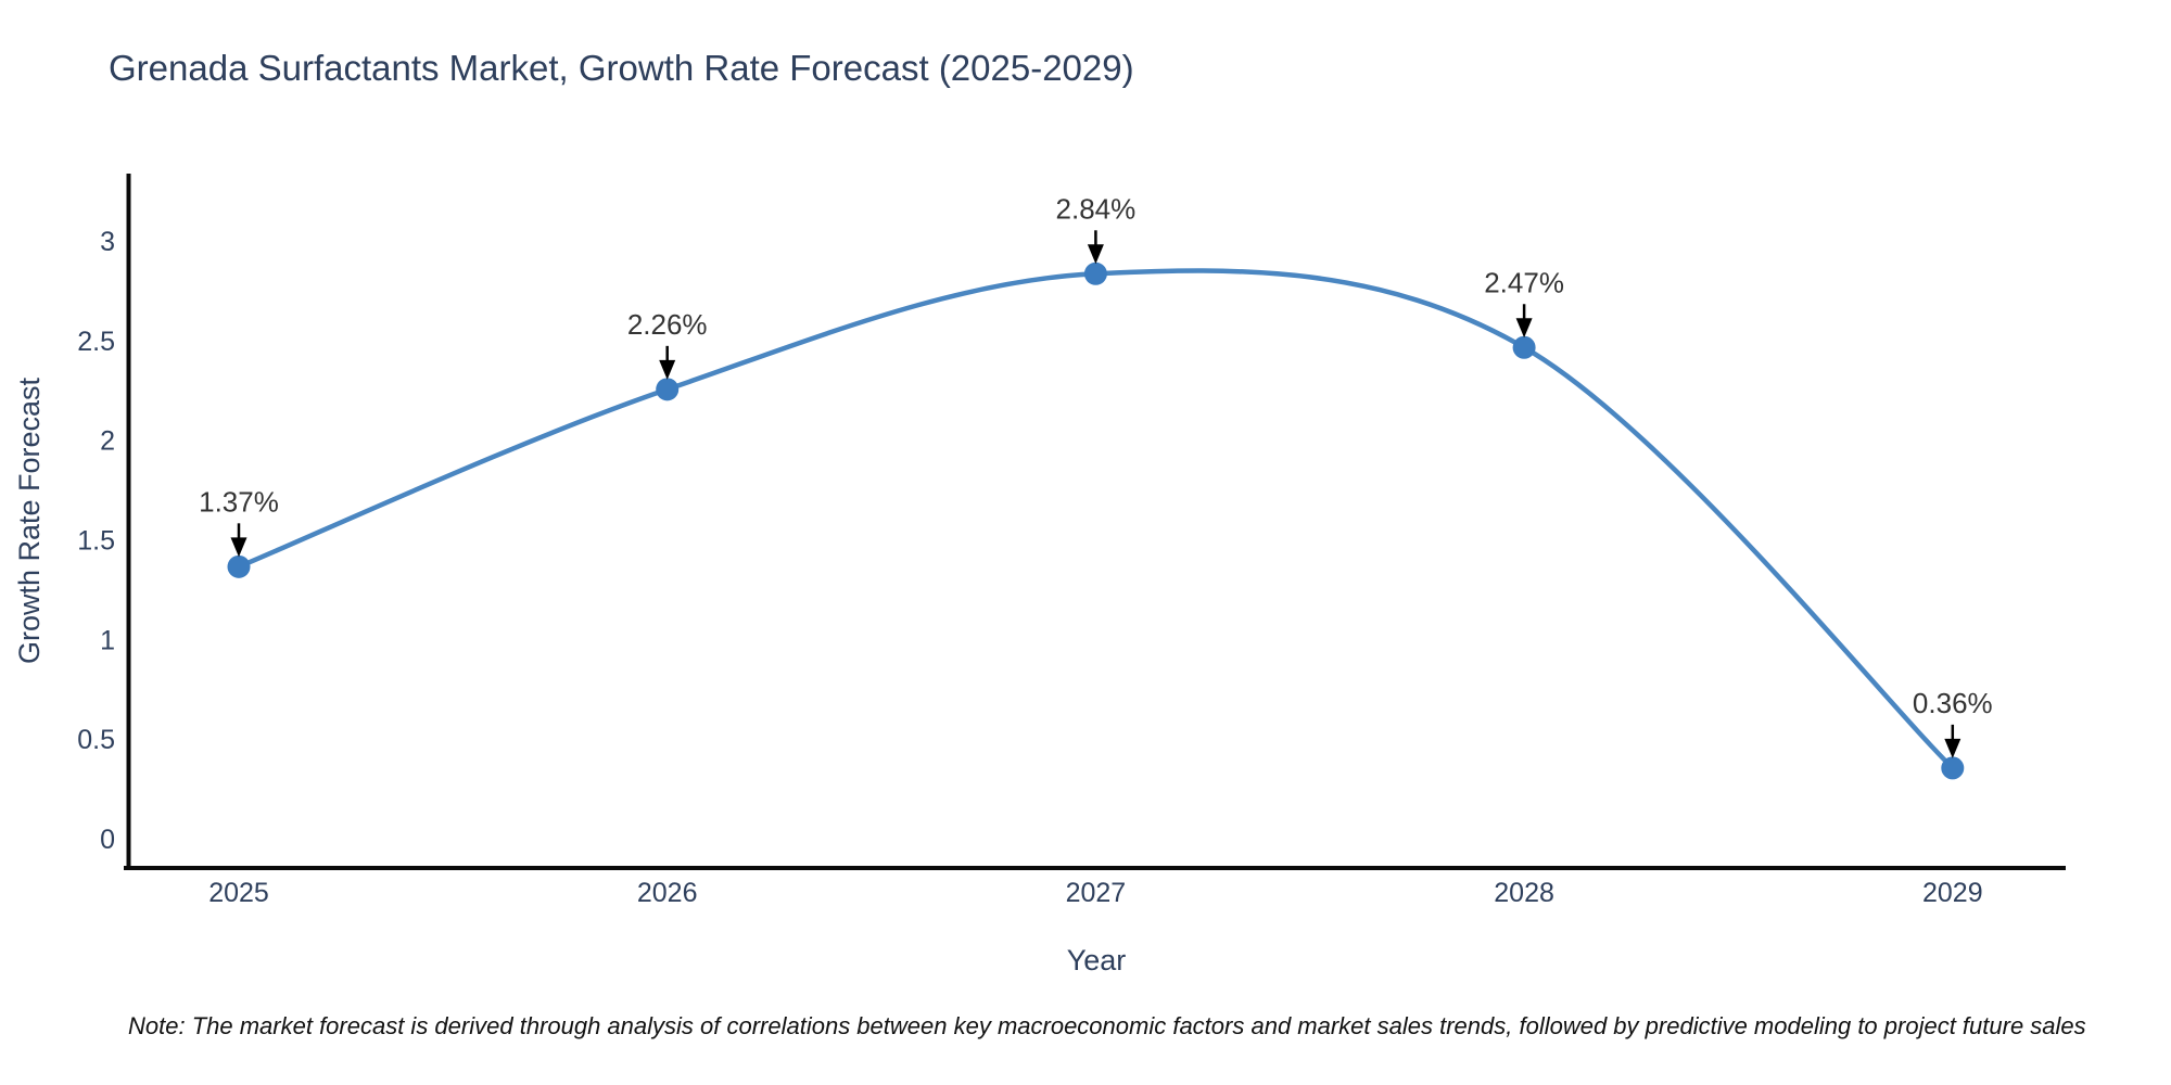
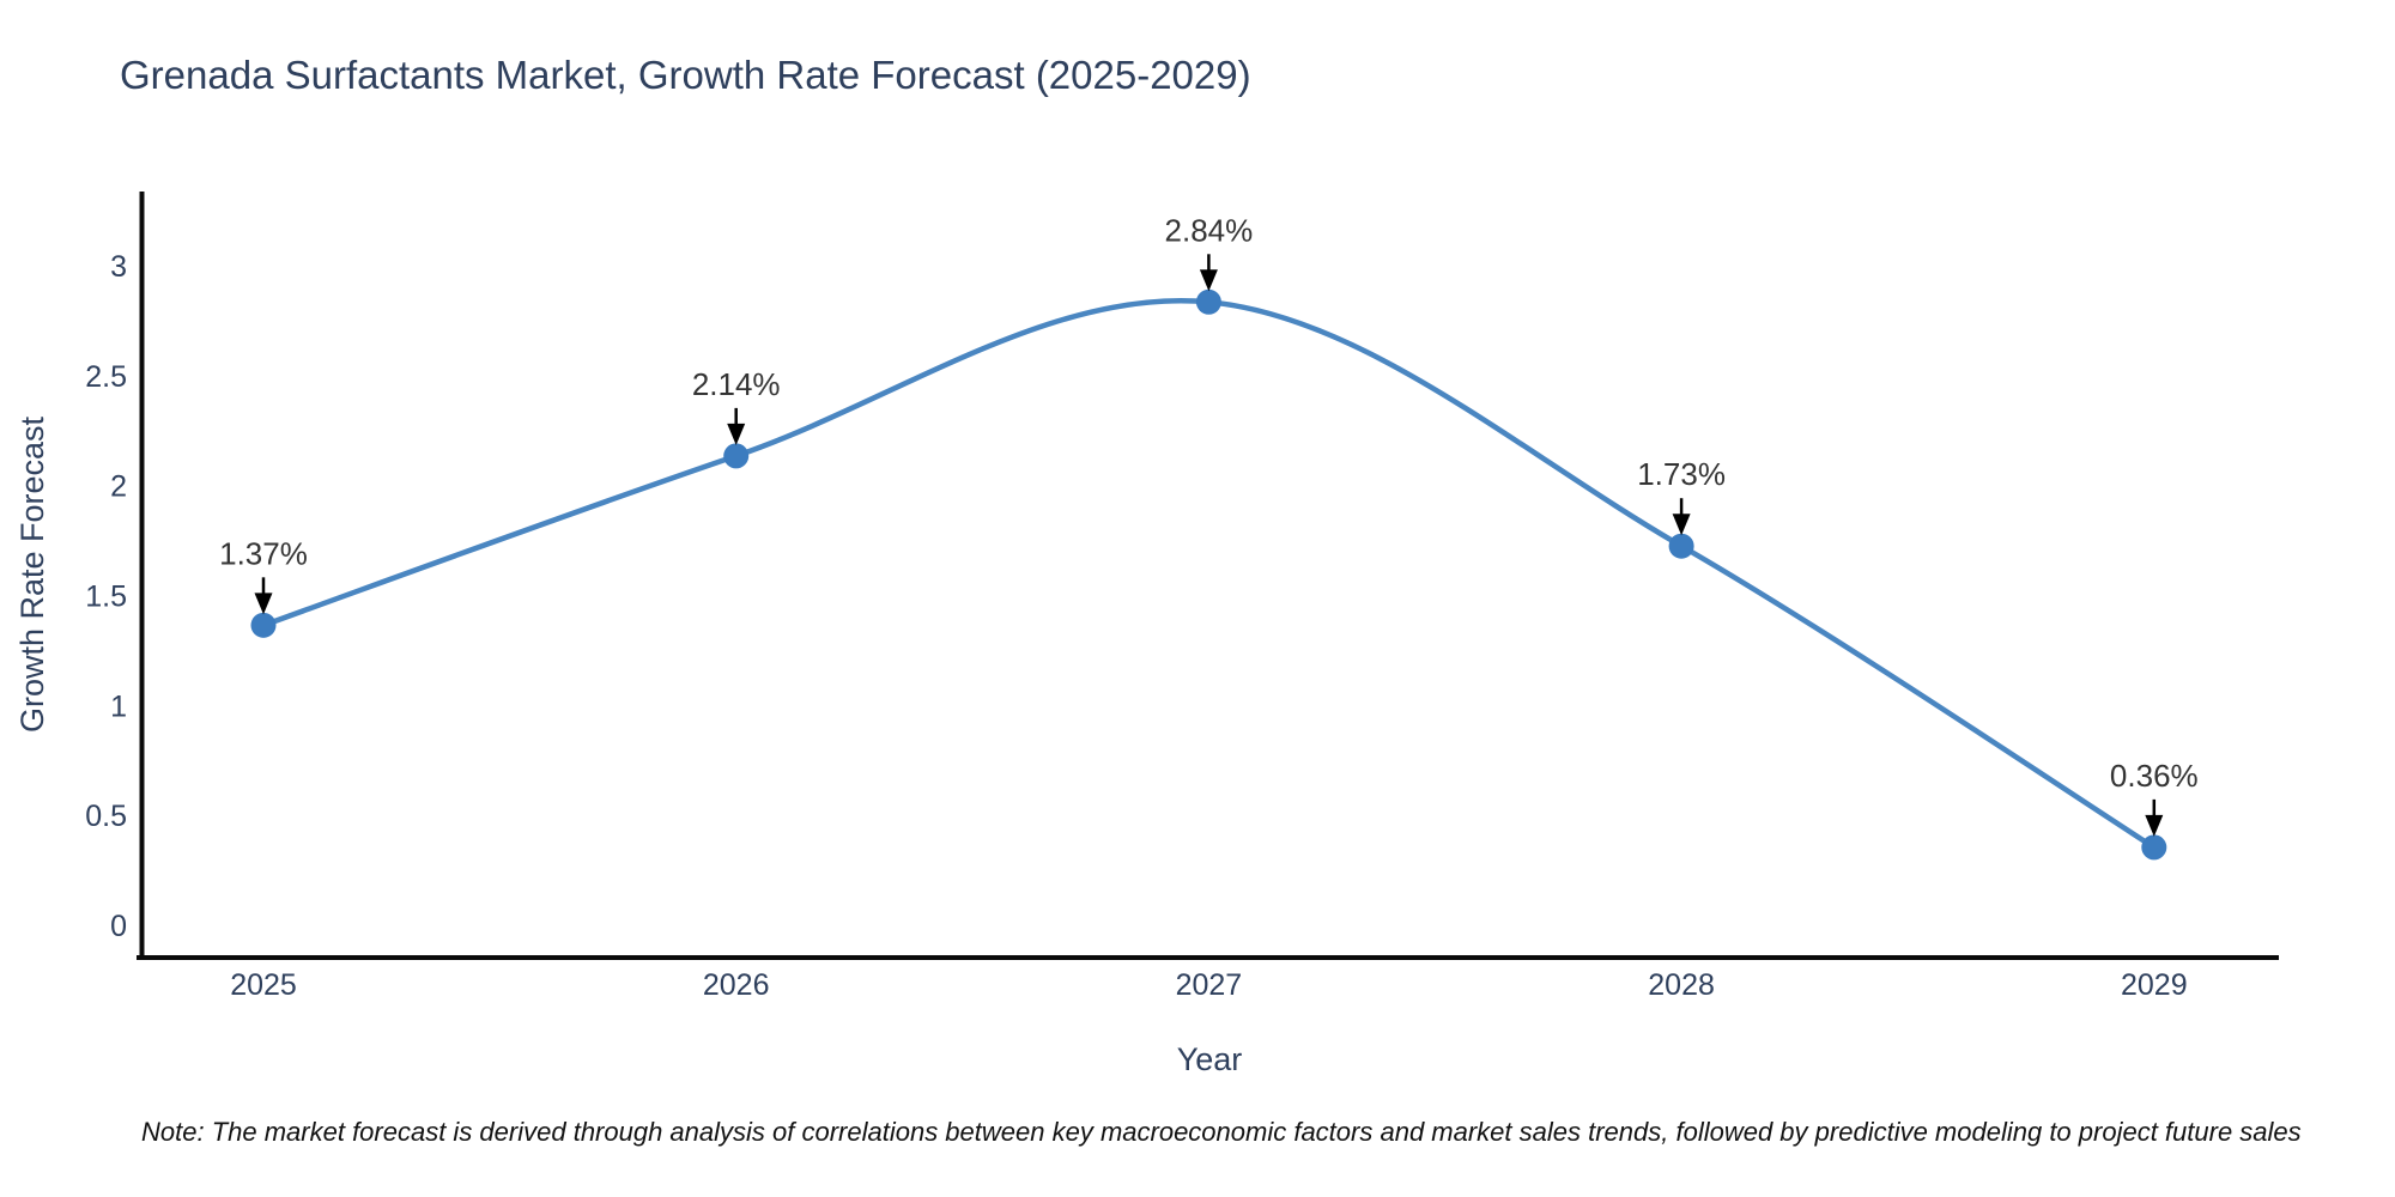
2026: 2.26% -> 2.14%
2028: 2.47% -> 1.73%
